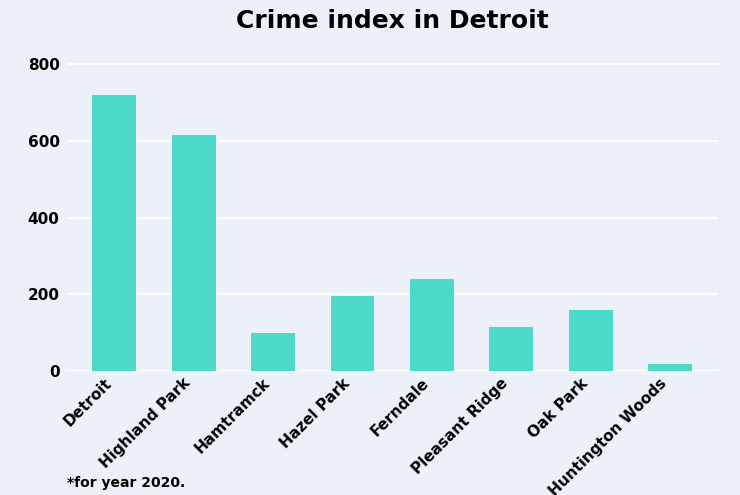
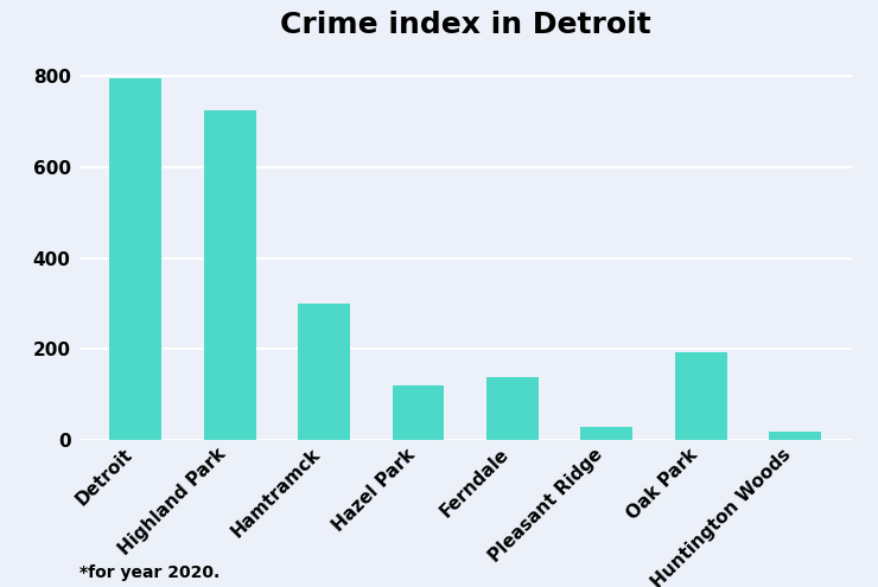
Detroit: 720 -> 795
Highland Park: 615 -> 725
Hamtramck: 100 -> 300
Hazel Park: 195 -> 120
Ferndale: 240 -> 138
Pleasant Ridge: 115 -> 28
Oak Park: 160 -> 193
